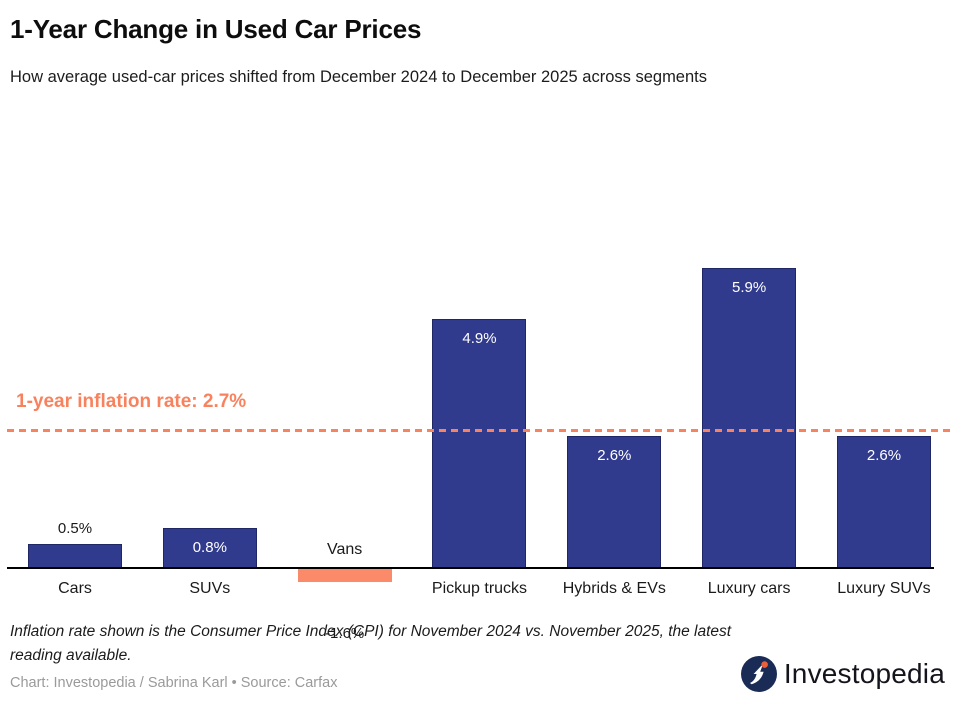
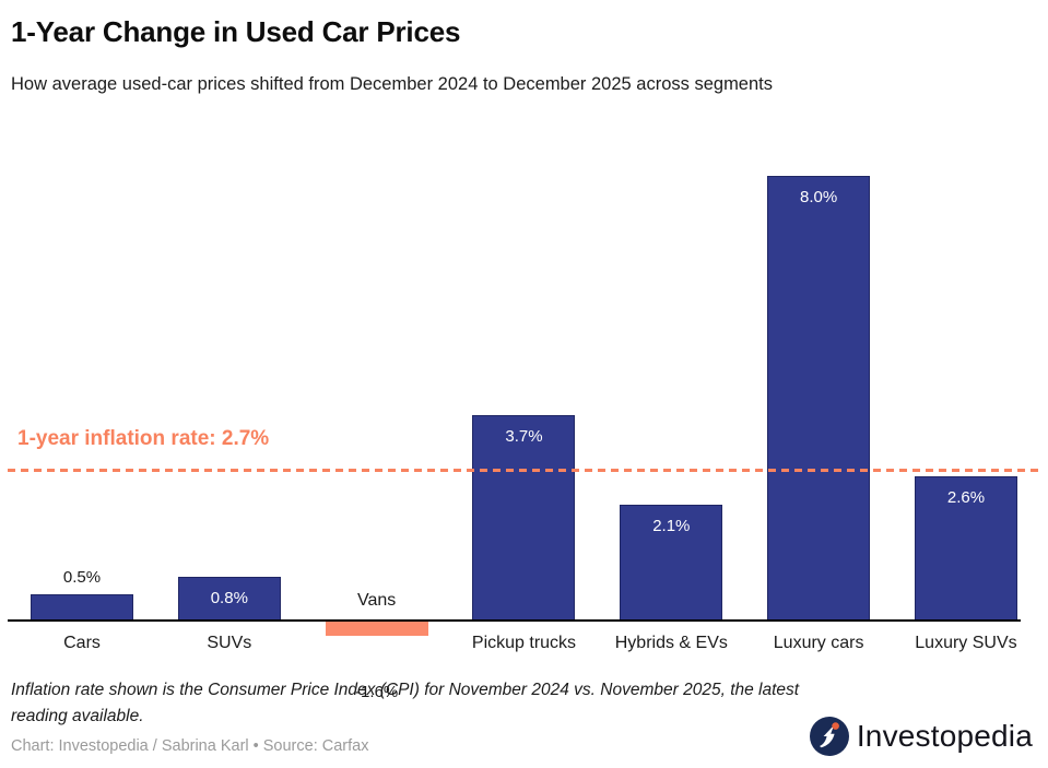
Pickup trucks: 4.9% -> 3.7%
Hybrids & EVs: 2.6% -> 2.1%
Luxury cars: 5.9% -> 8.0%
